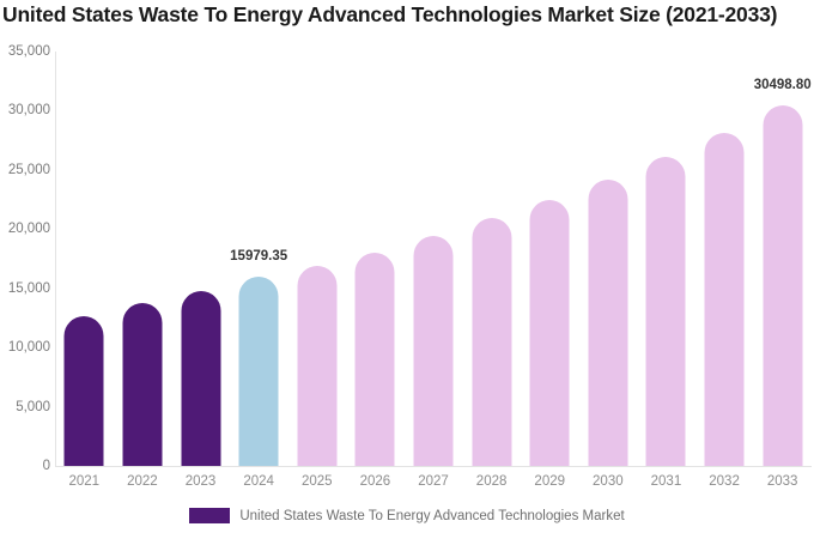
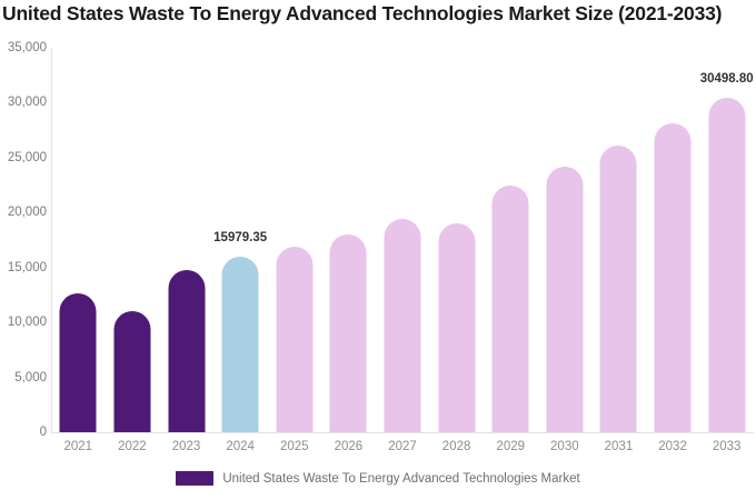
2022: 14000 -> 11000
2028: 21000 -> 19000
